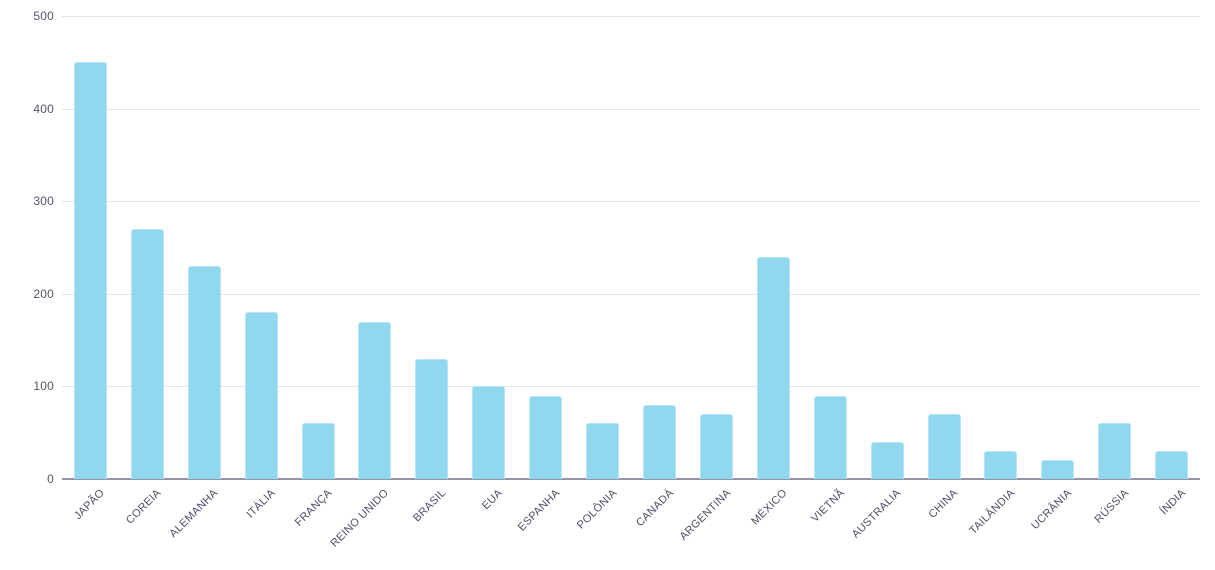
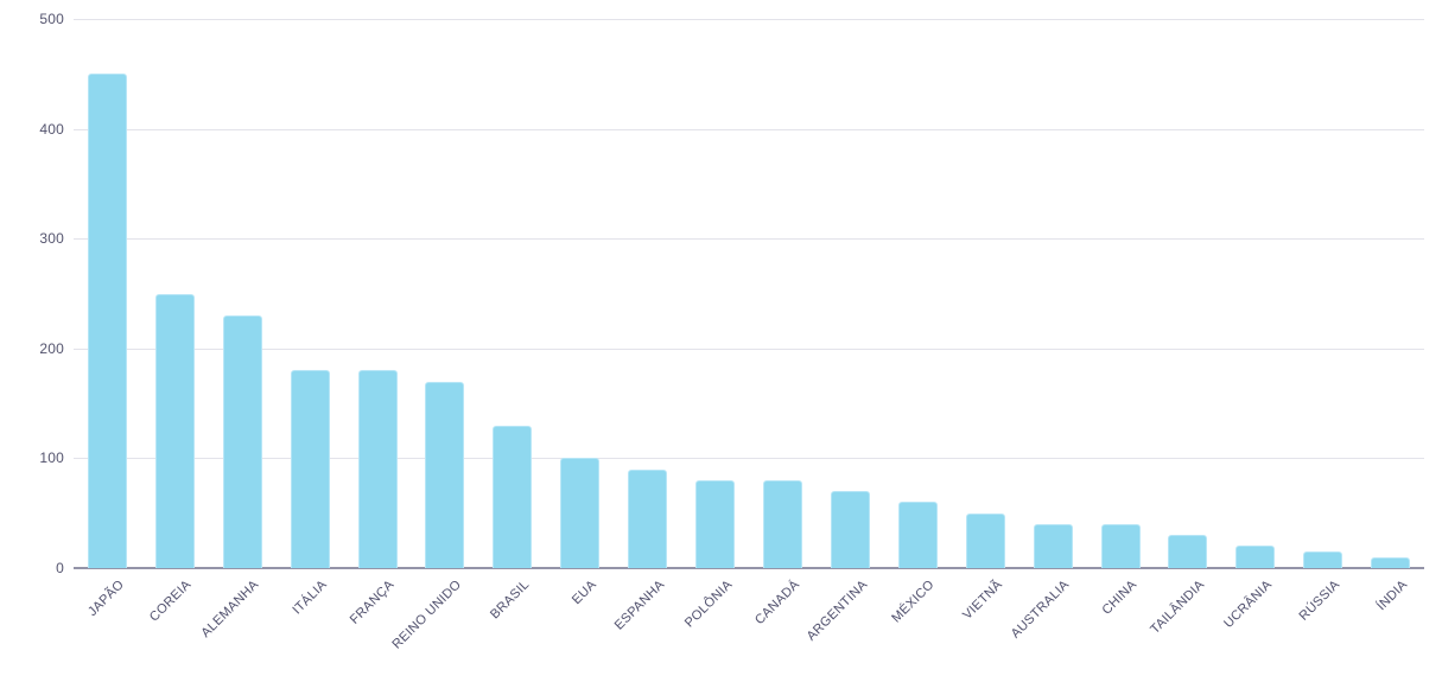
COREIA: 270 -> 250
FRANÇA: 60 -> 180
POLÔNIA: 60 -> 80
MÉXICO: 240 -> 60
VIETNÃ: 90 -> 50
CHINA: 70 -> 40
RÚSSIA: 60 -> 20
ÍNDIA: 30 -> 10
